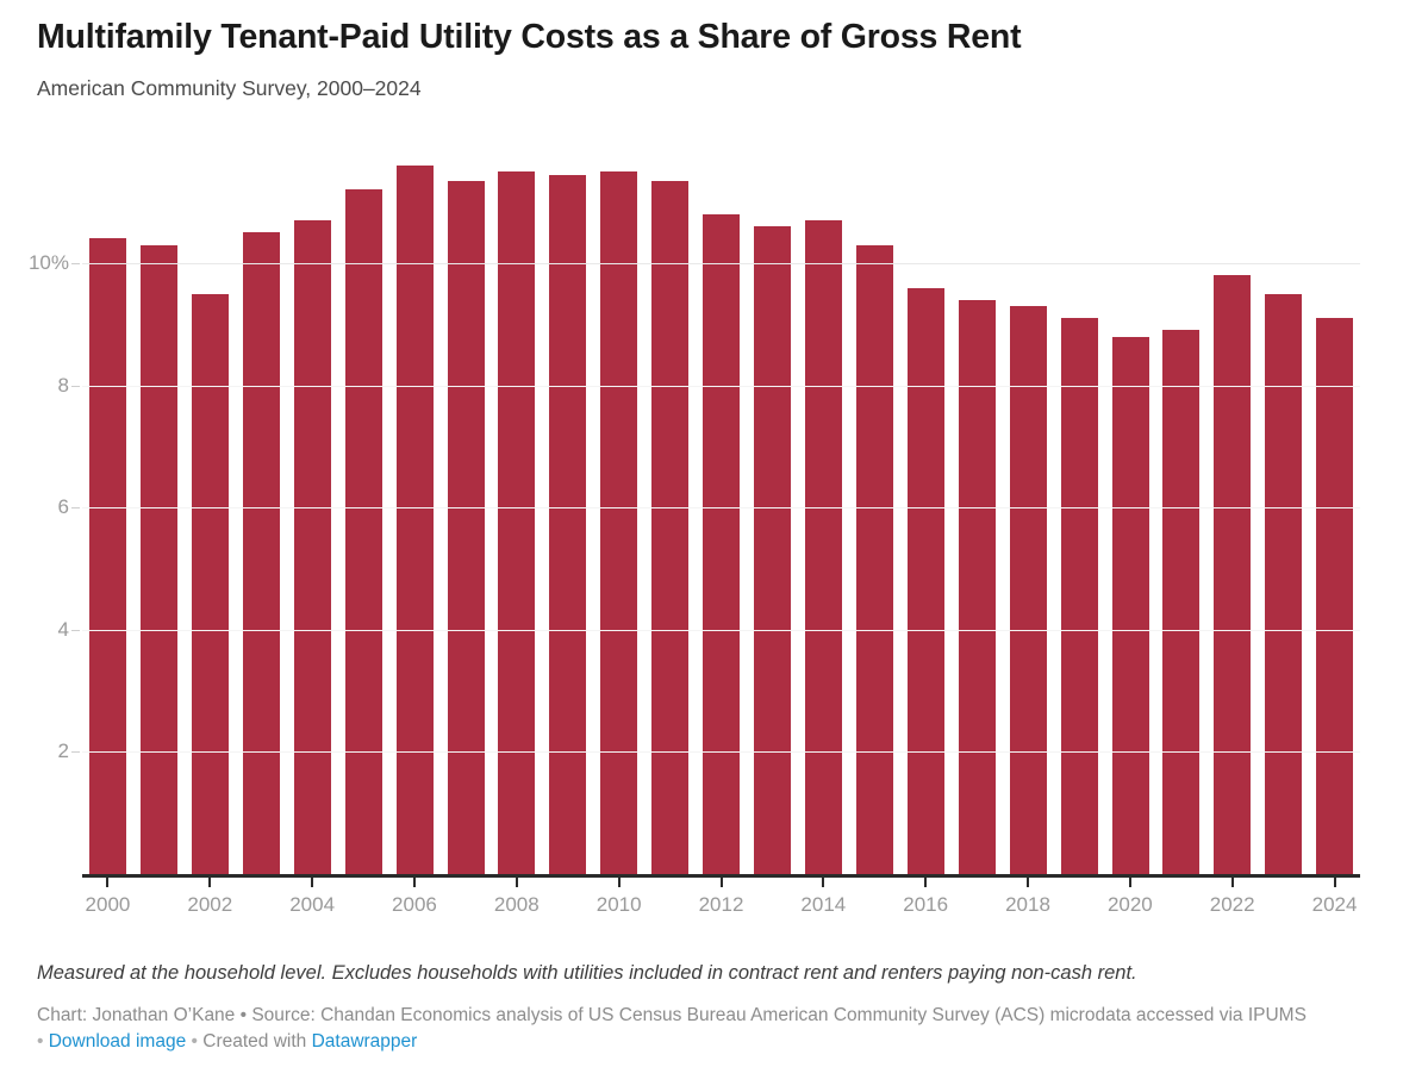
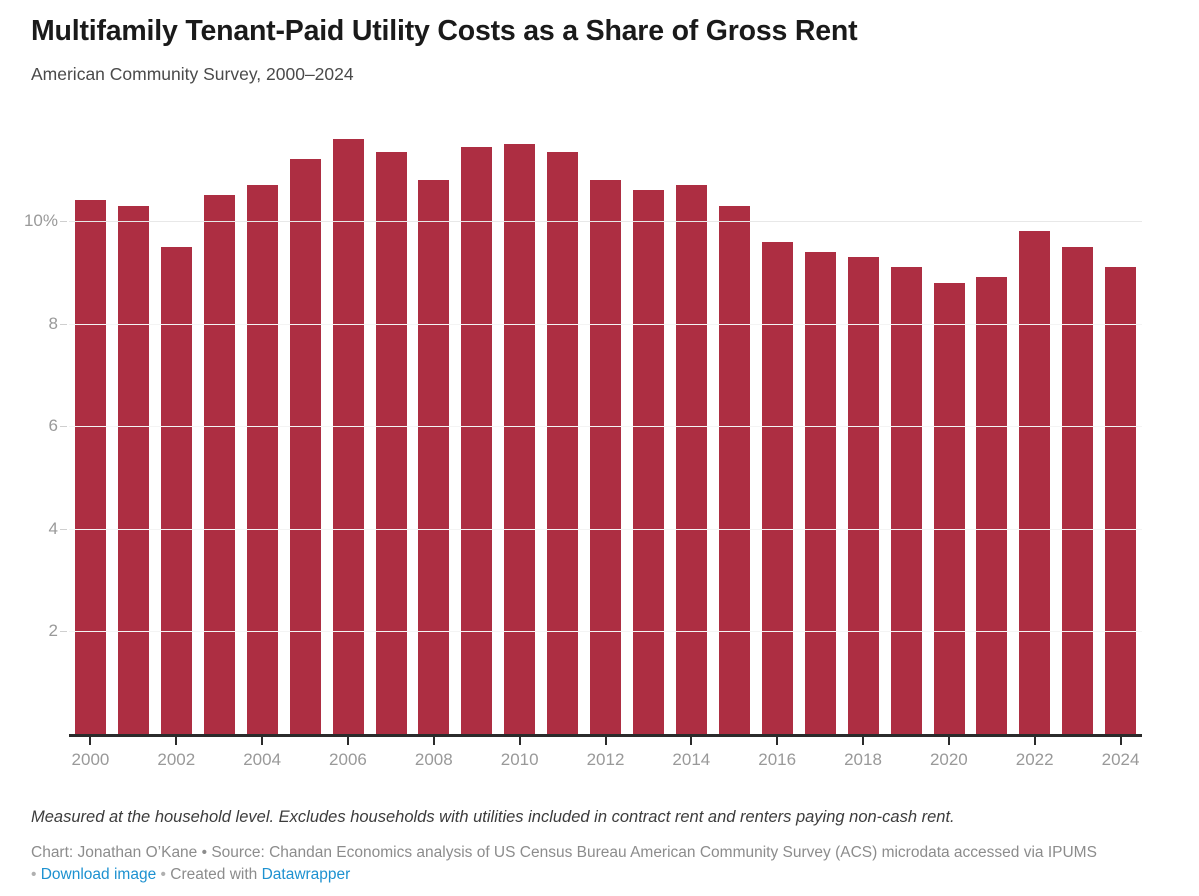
2008: 11.5% -> 10.8%
